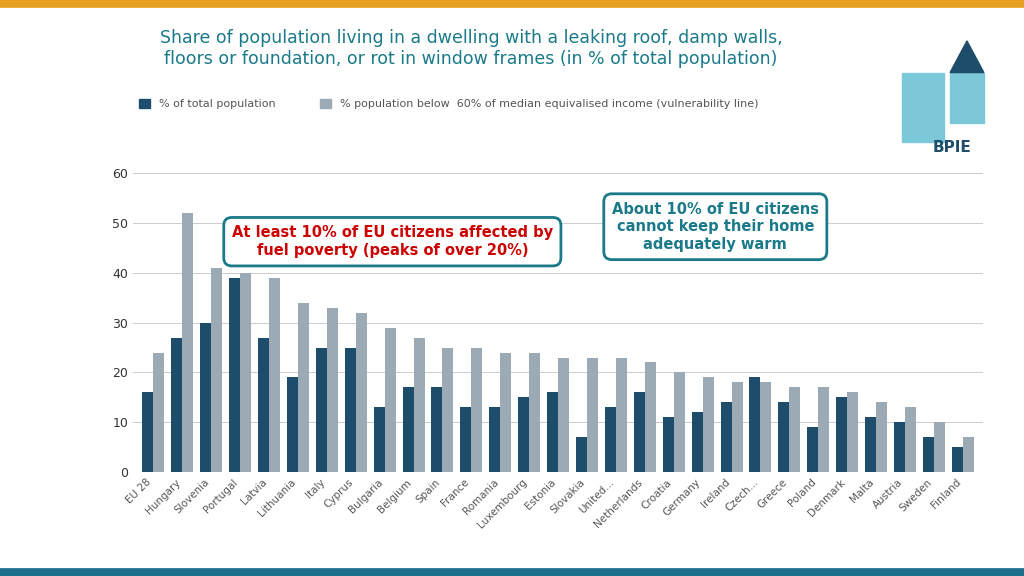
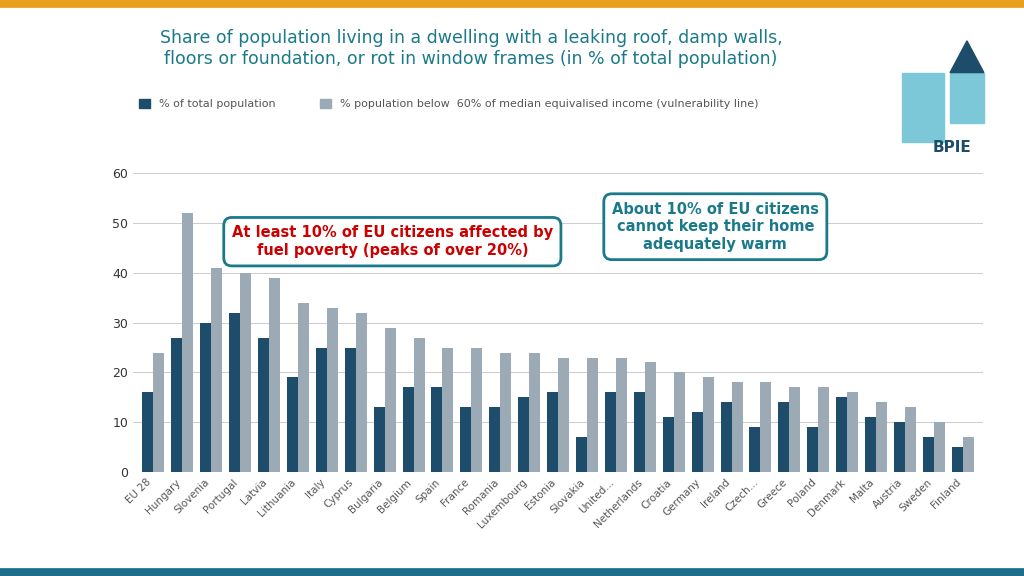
% of total population/Portugal: 39 -> 32
% of total population/United...: 13 -> 16
% of total population/Czech...: 19 -> 9
